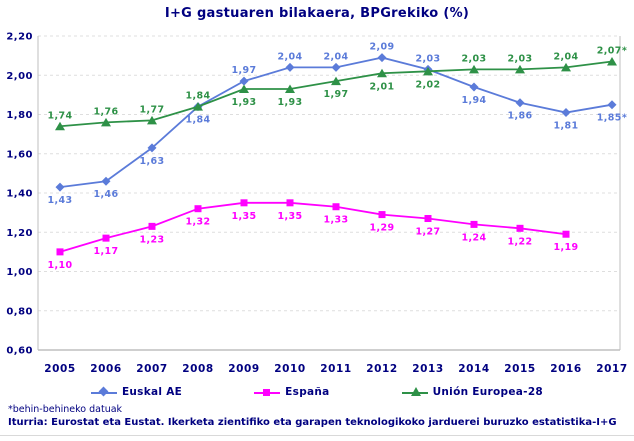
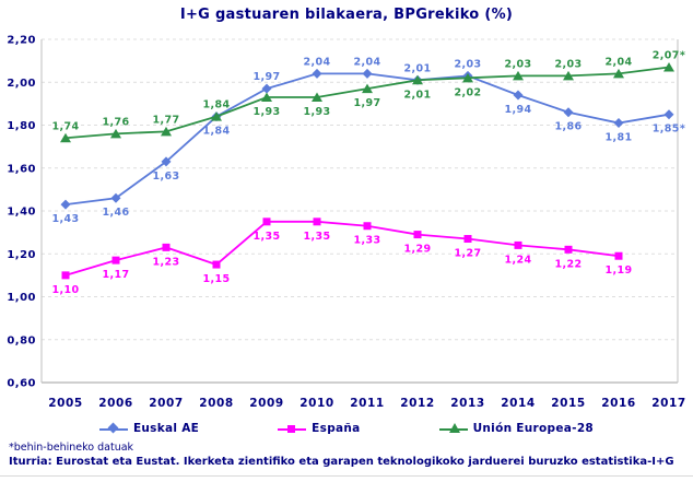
España/2008: 1,32 -> 1,15
Euskal AE/2012: 2,09 -> 2,01
